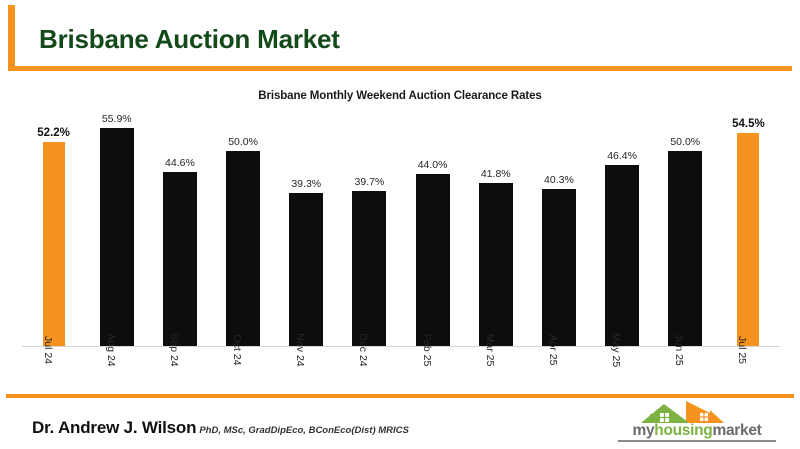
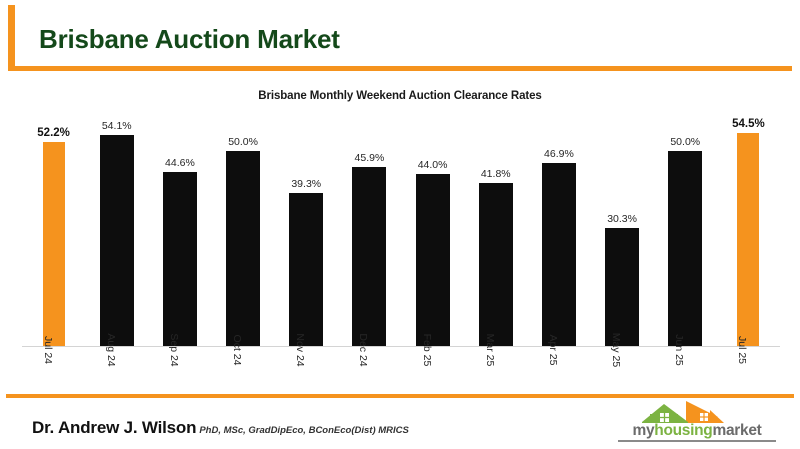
Aug 24: 55.9% -> 54.1%
Dec 24: 39.7% -> 45.9%
Apr 25: 40.3% -> 46.9%
May 25: 46.4% -> 30.3%
